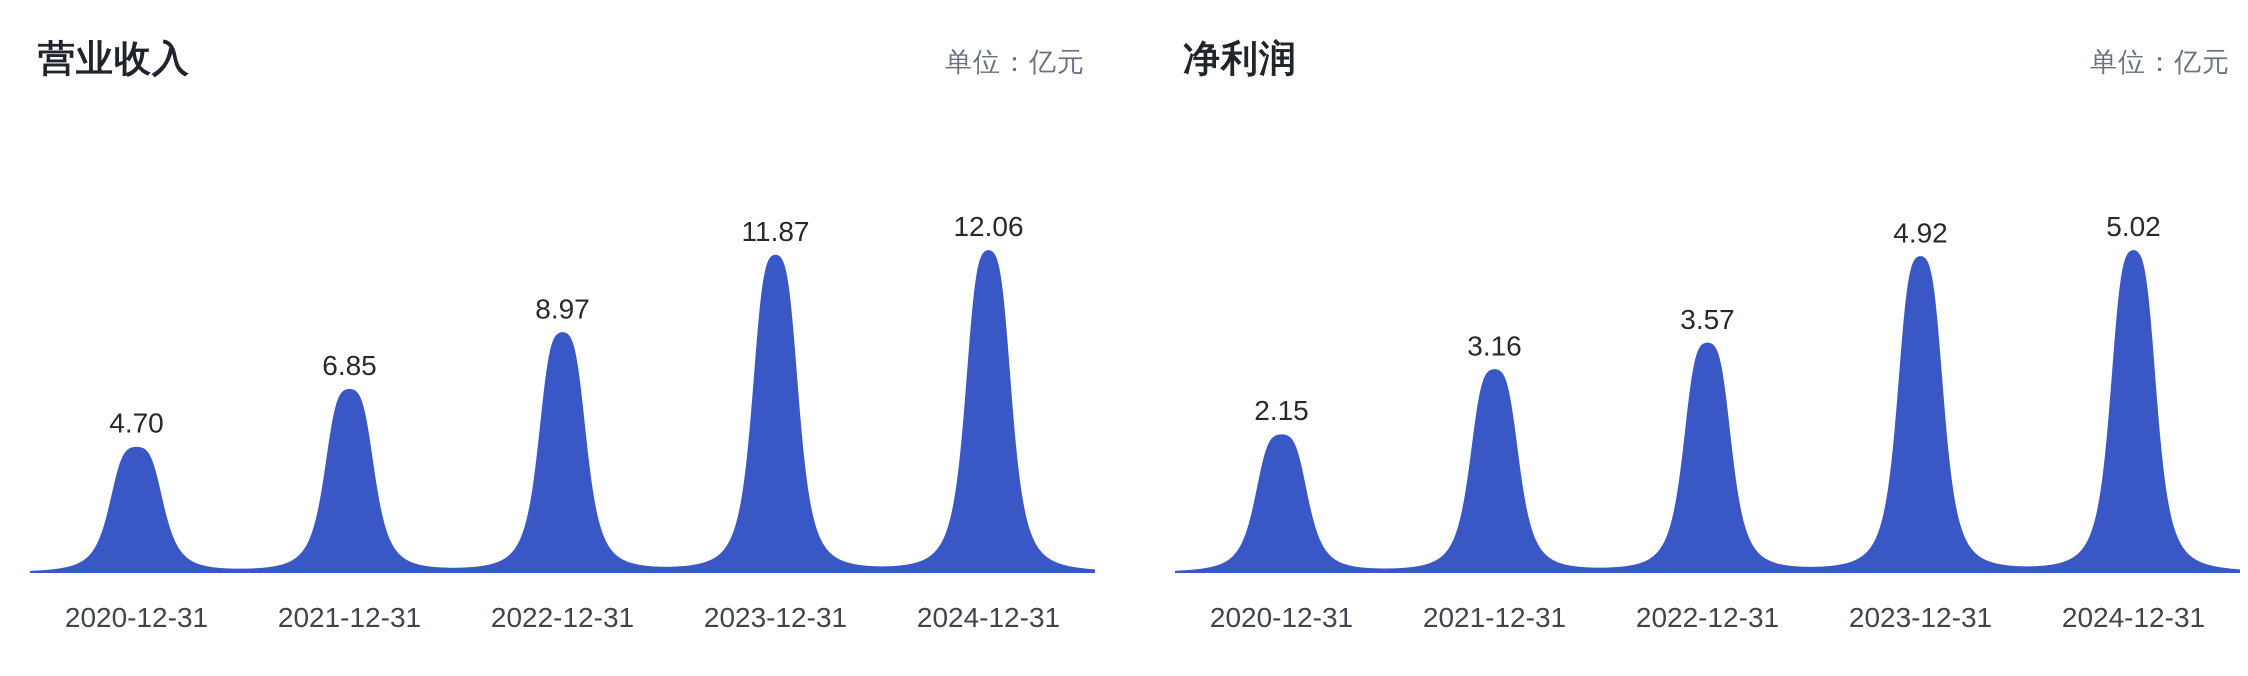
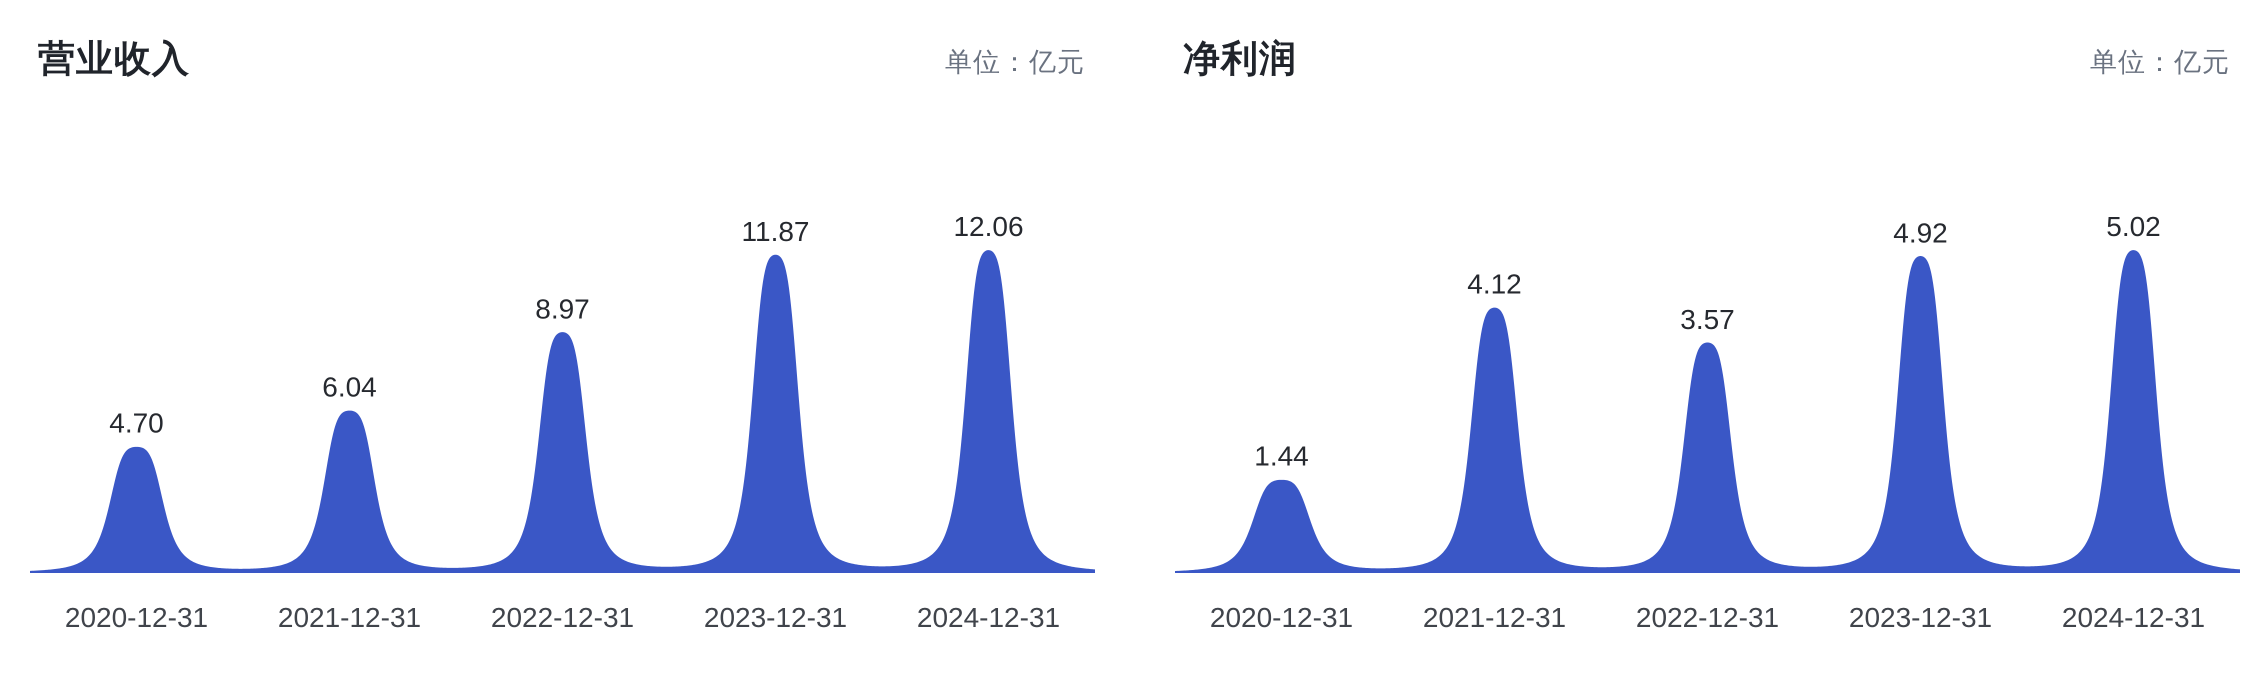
营业收入/2021-12-31: 6.85 -> 6.04
净利润/2020-12-31: 2.15 -> 1.44
净利润/2021-12-31: 3.16 -> 4.12
